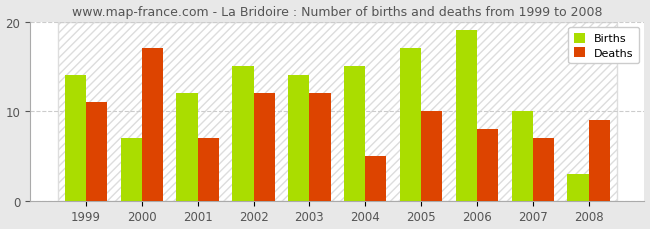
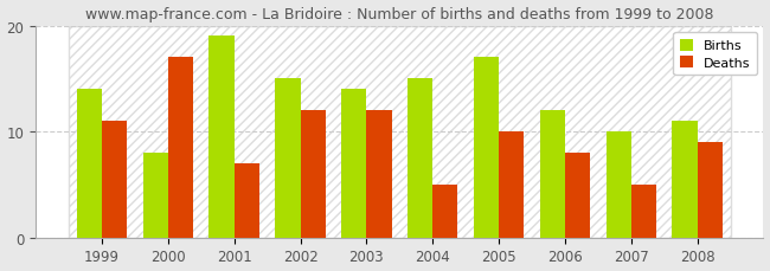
Births/2000: 7 -> 8
Births/2001: 12 -> 19
Births/2006: 19 -> 12
Deaths/2007: 7 -> 5
Births/2008: 3 -> 11
